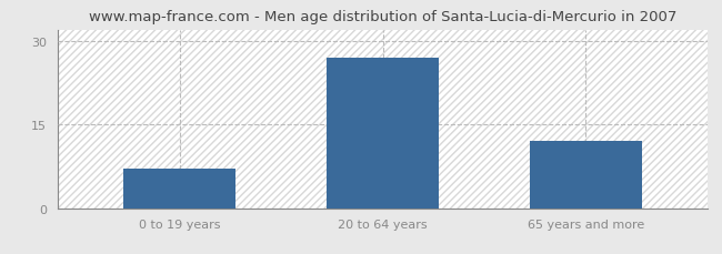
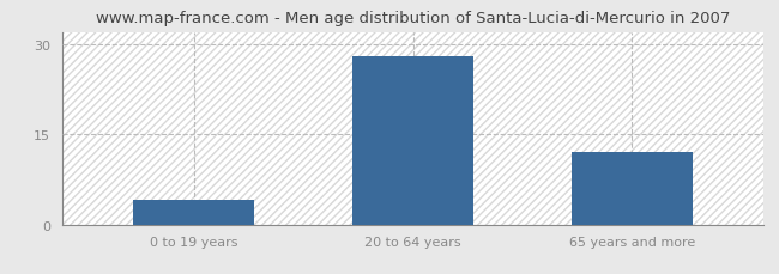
0 to 19 years: 7 -> 4
20 to 64 years: 27 -> 28
